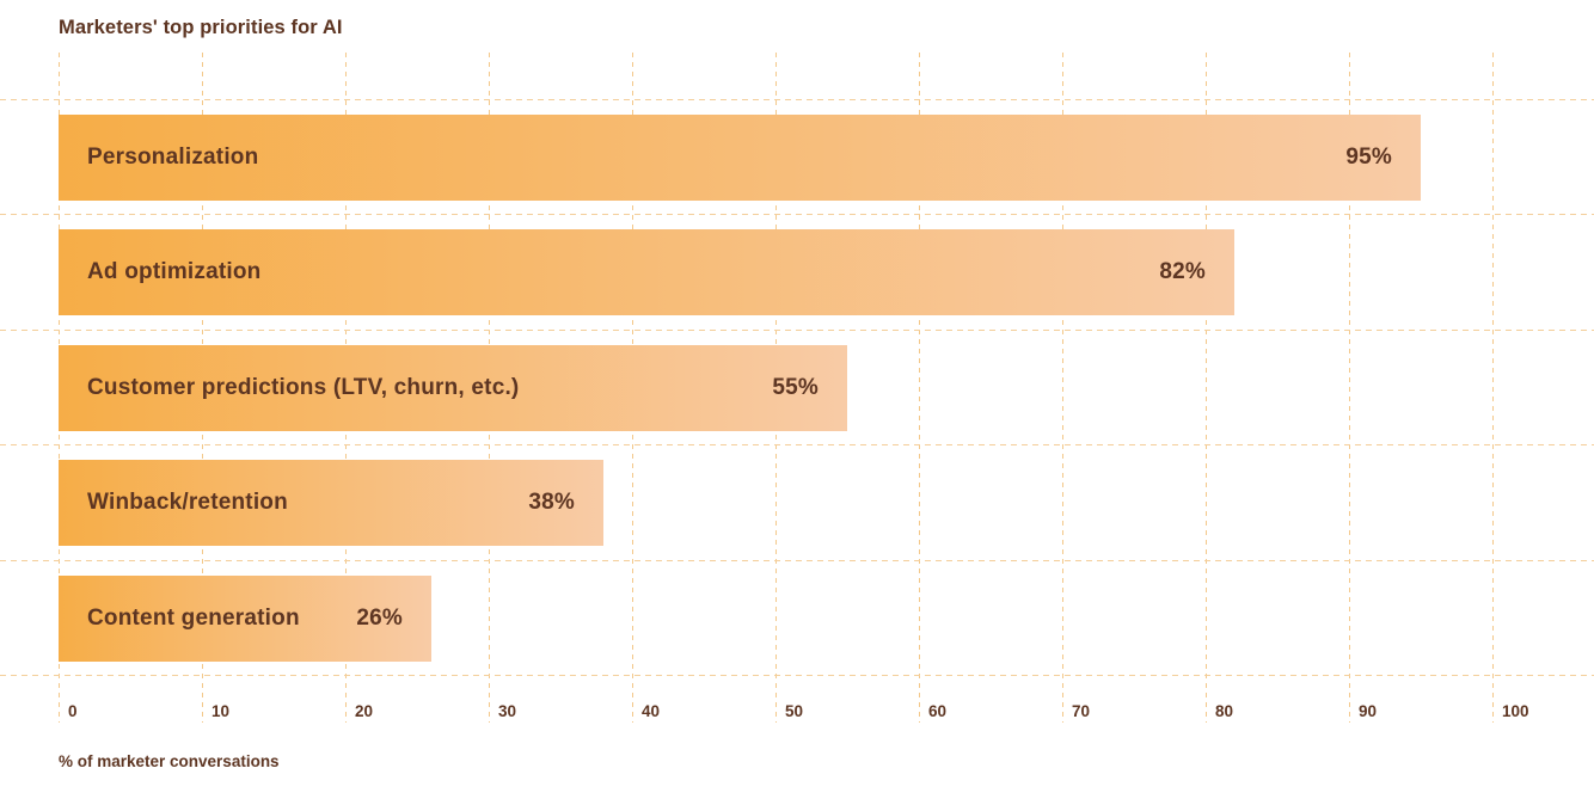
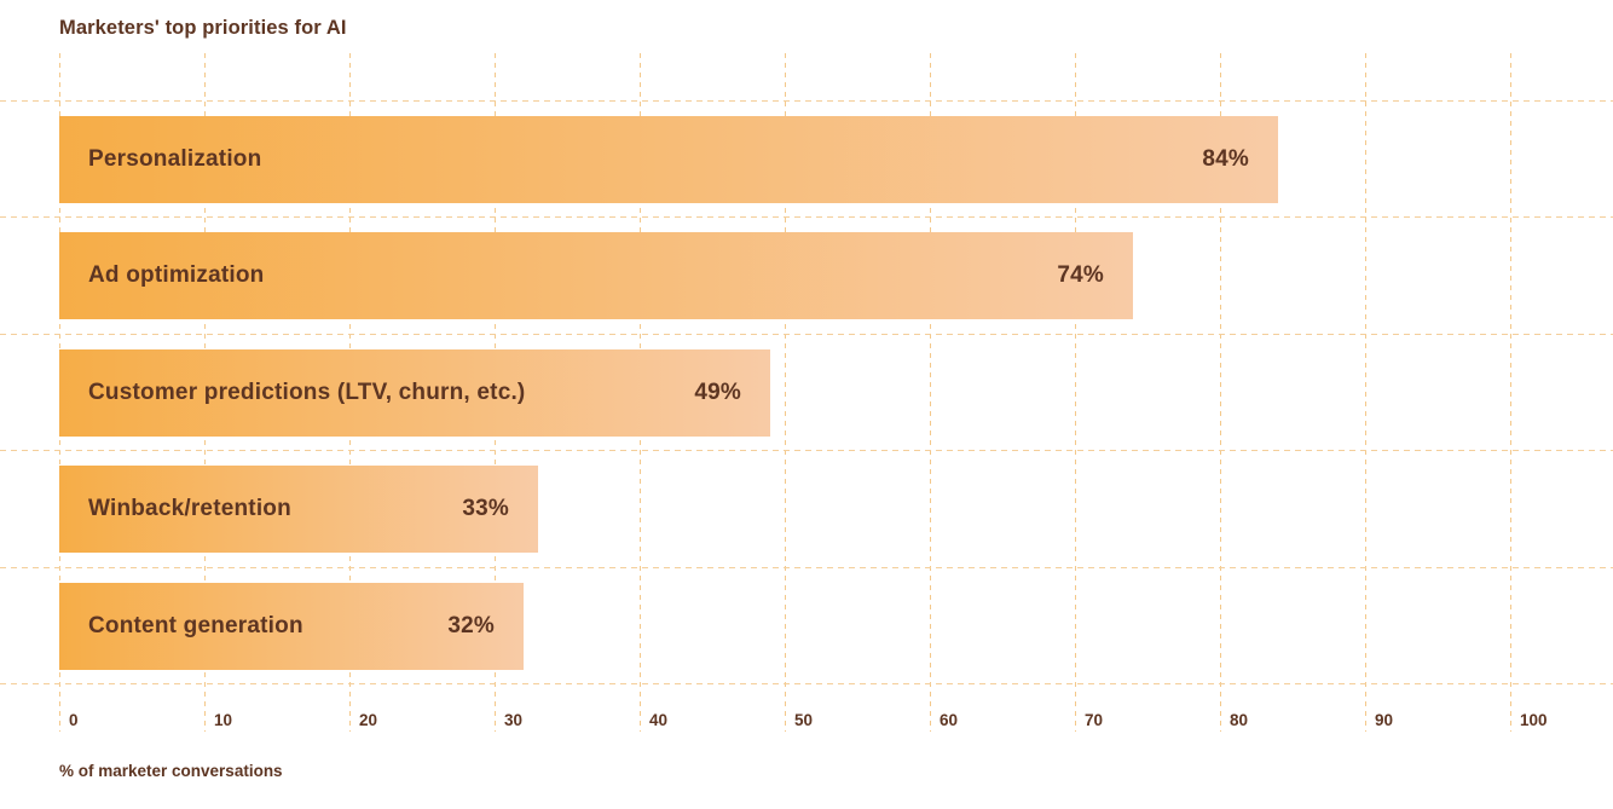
Personalization: 95% -> 84%
Ad optimization: 82% -> 74%
Customer predictions (LTV, churn, etc.): 55% -> 49%
Winback/retention: 38% -> 33%
Content generation: 26% -> 32%
